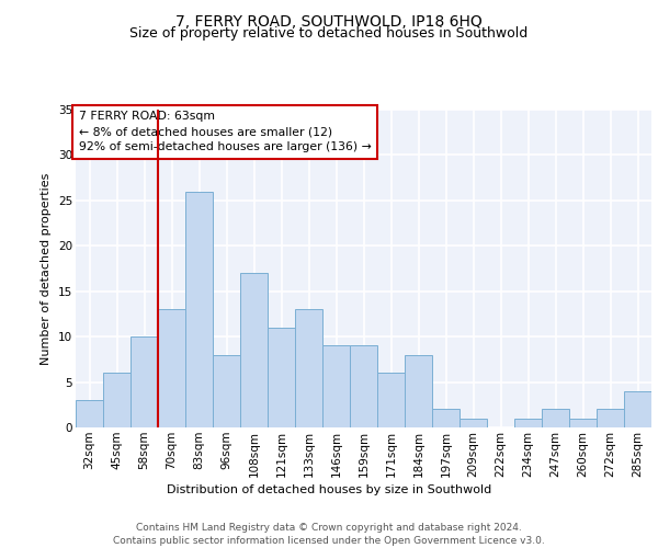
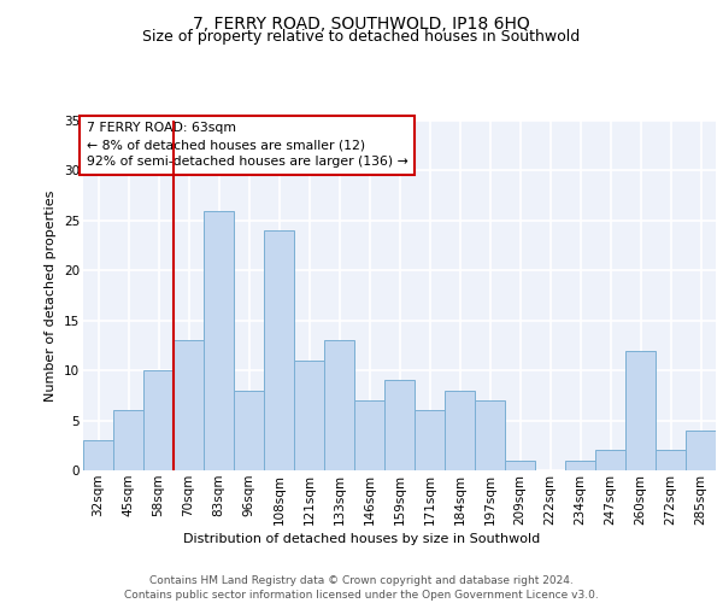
108sqm: 17 -> 24
146sqm: 9 -> 7
197sqm: 2 -> 7
260sqm: 1 -> 12
